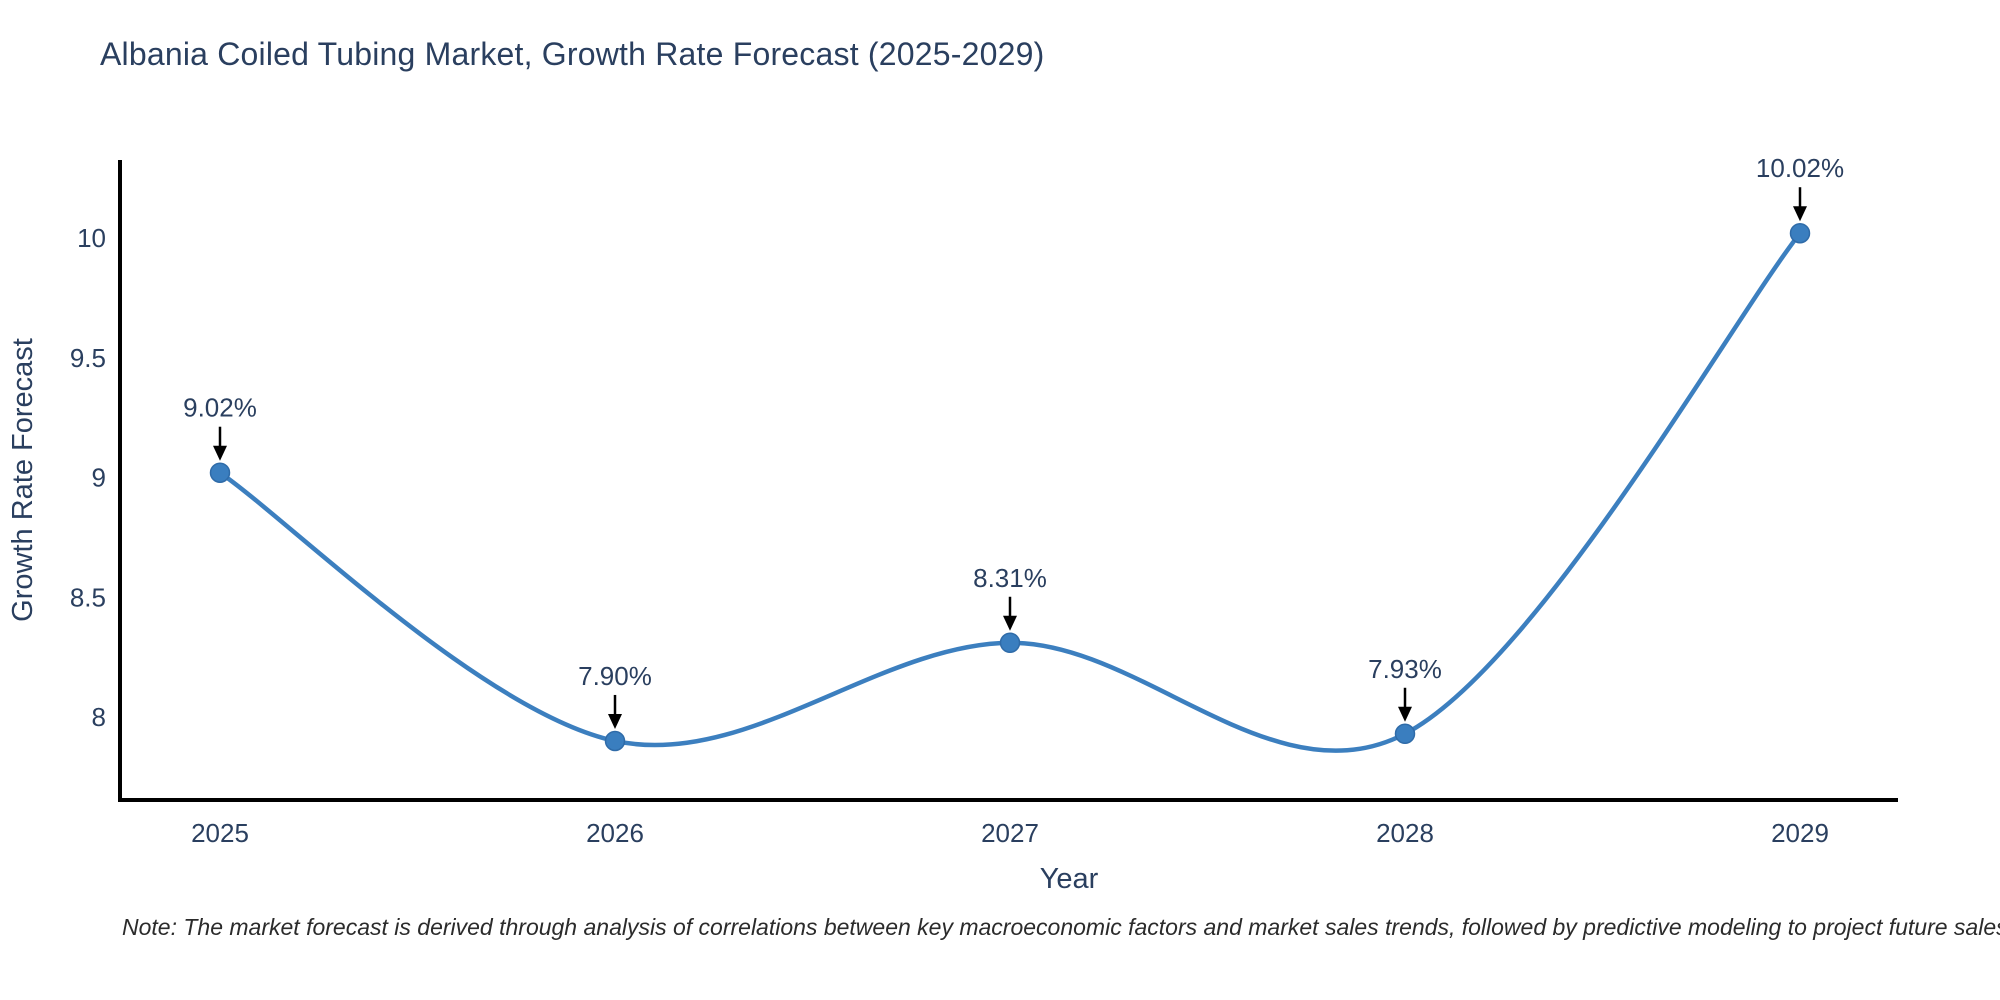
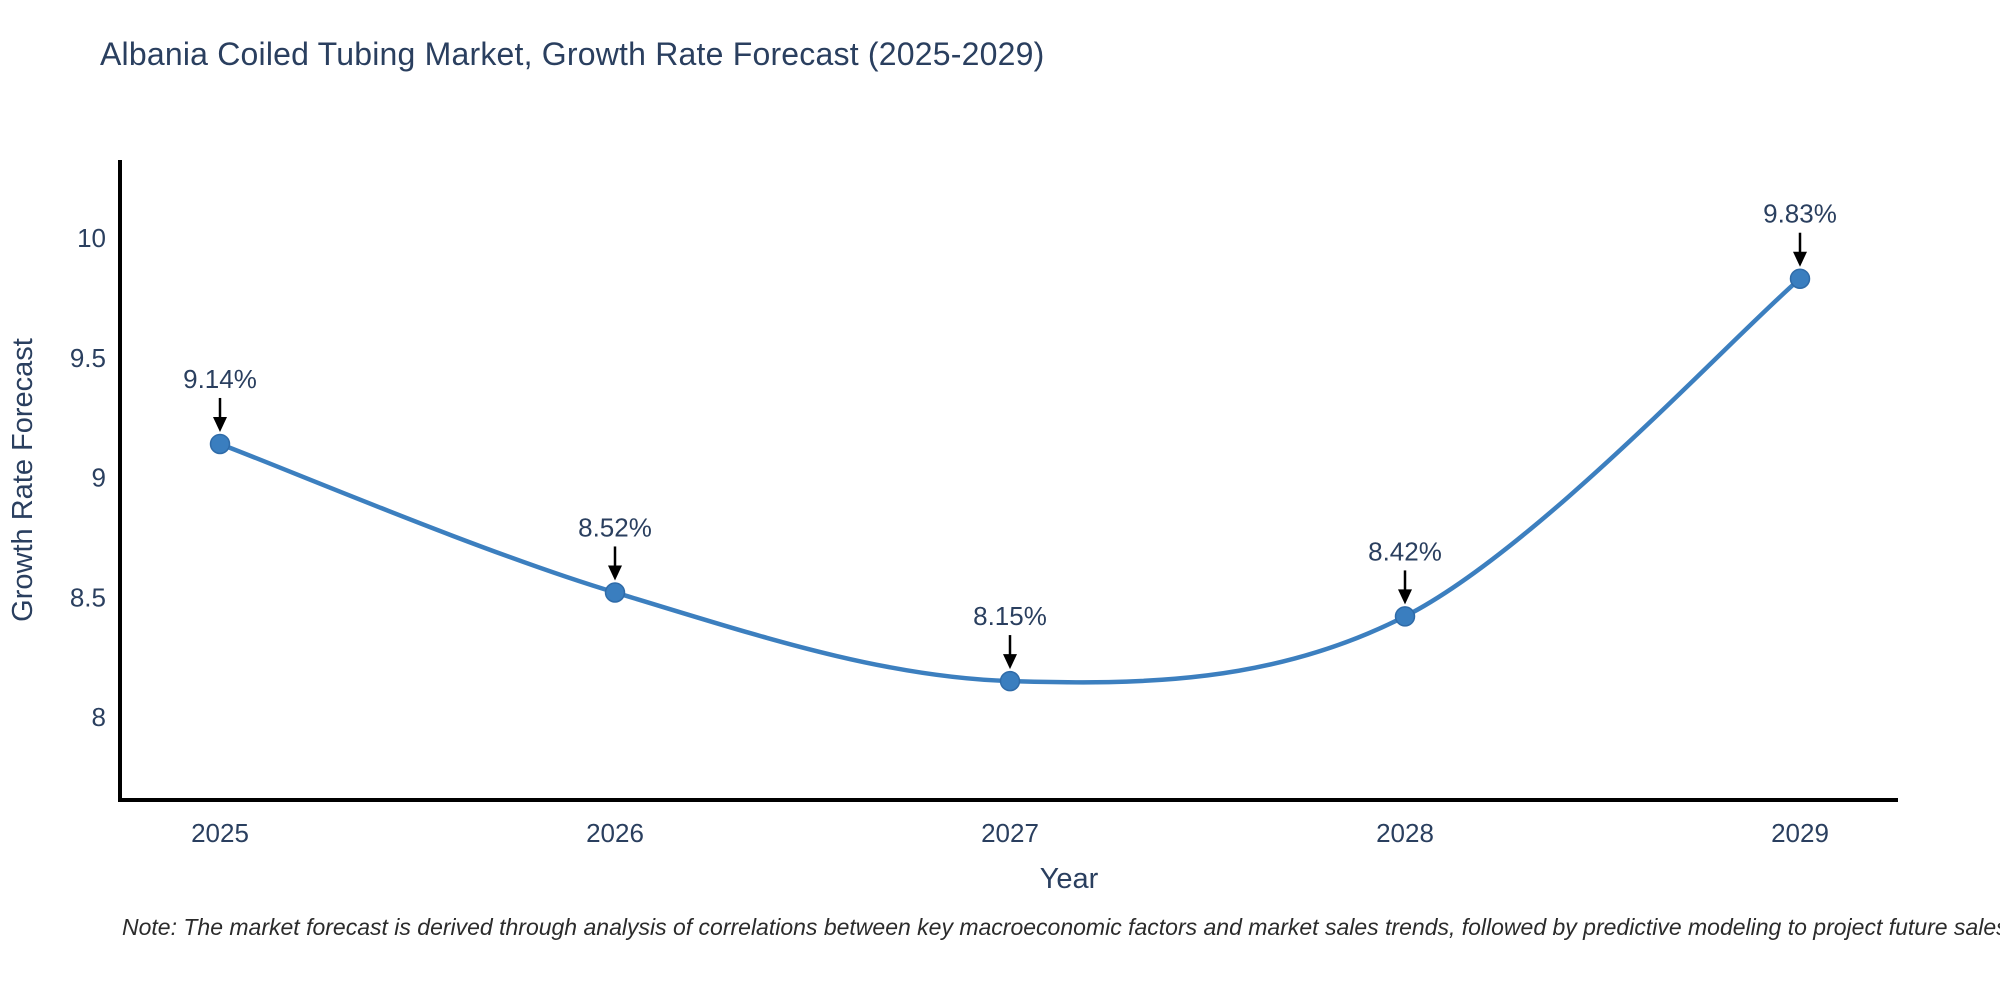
2025: 9.02% -> 9.14%
2026: 7.90% -> 8.52%
2027: 8.31% -> 8.15%
2028: 7.93% -> 8.42%
2029: 10.02% -> 9.83%
